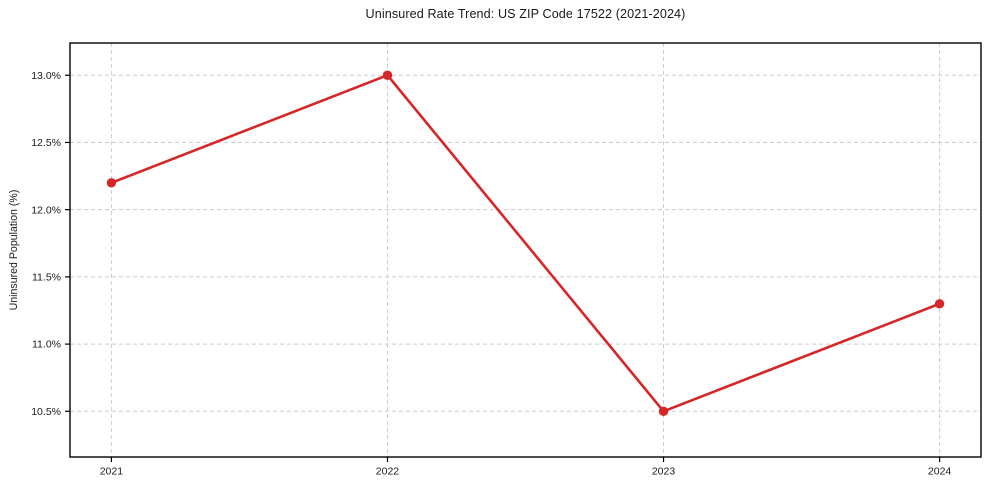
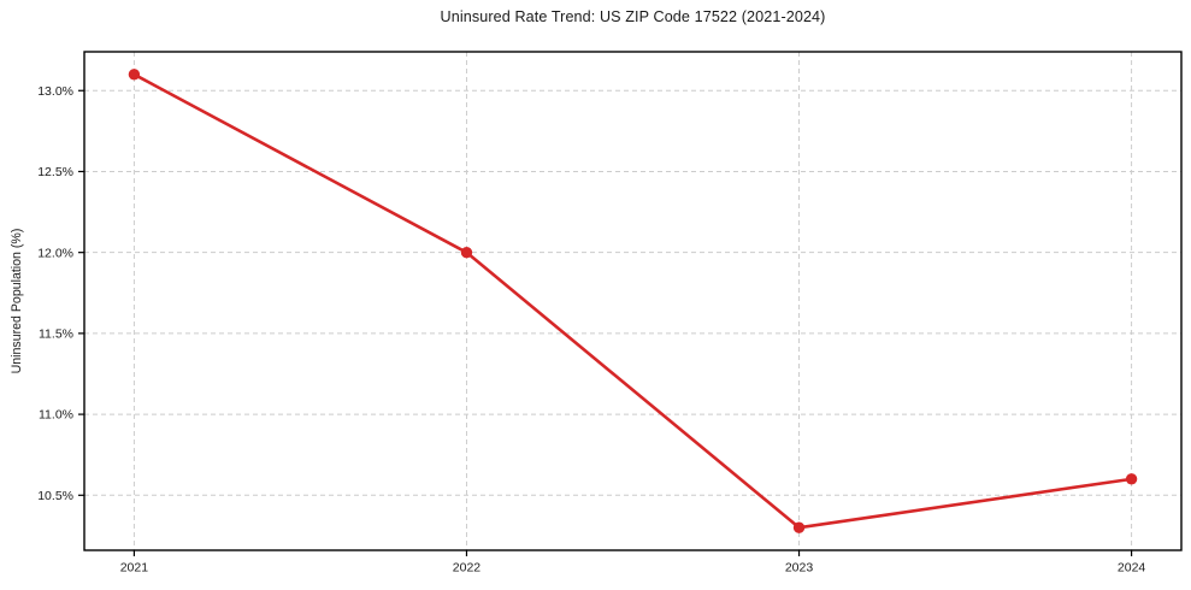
2021: 12.2% -> 13.1%
2022: 13.0% -> 12.0%
2023: 10.5% -> 10.3%
2024: 11.3% -> 10.6%
